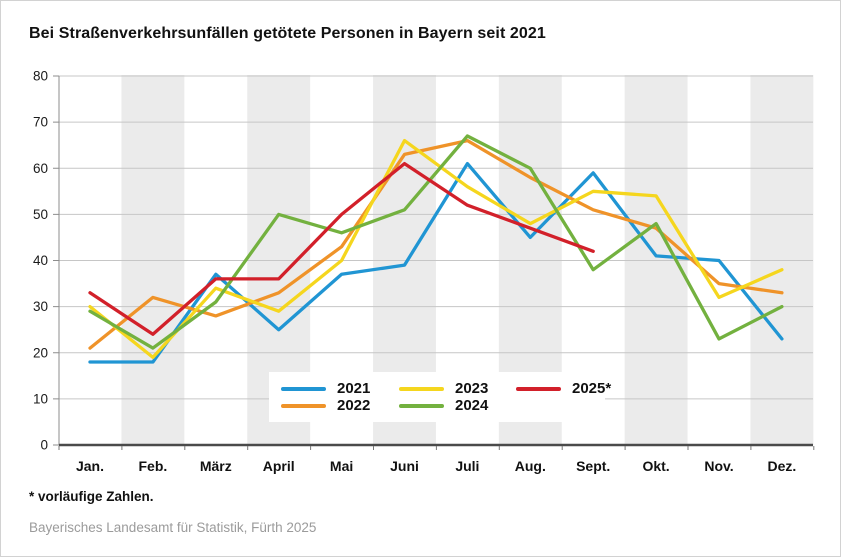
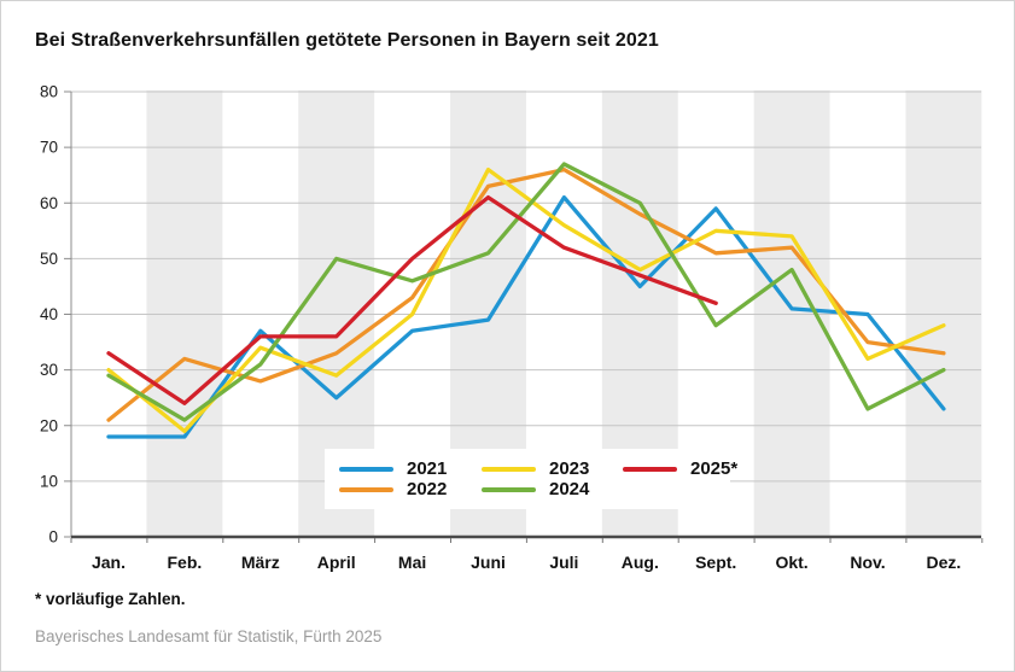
2022/Okt.: 47 -> 52
